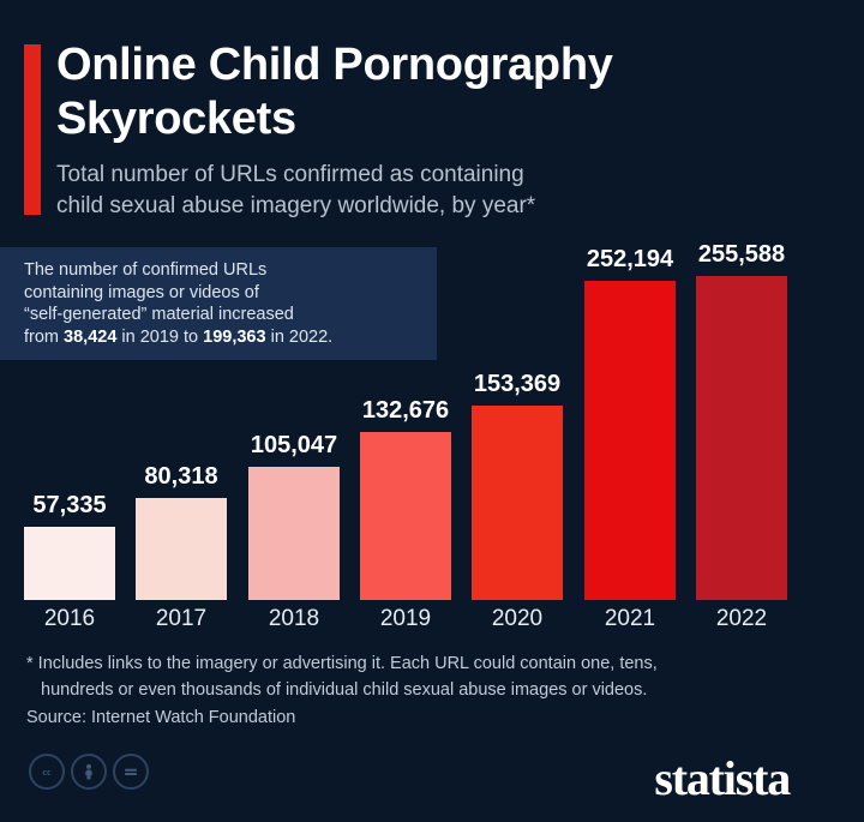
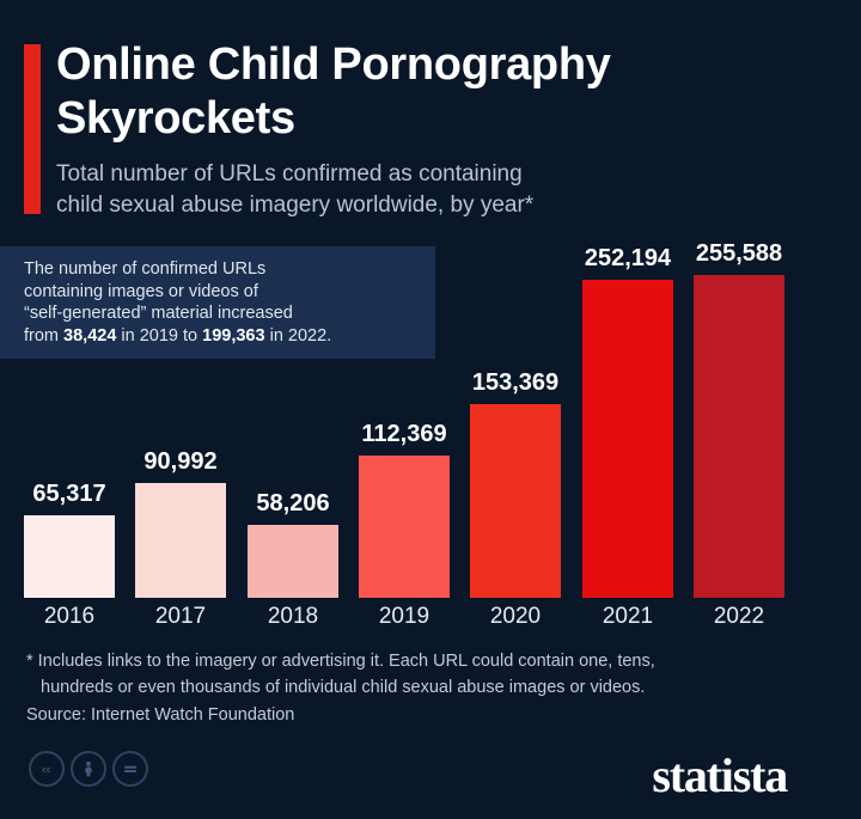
2016: 57,335 -> 65,317
2017: 80,318 -> 90,992
2018: 105,047 -> 58,206
2019: 132,676 -> 112,369
